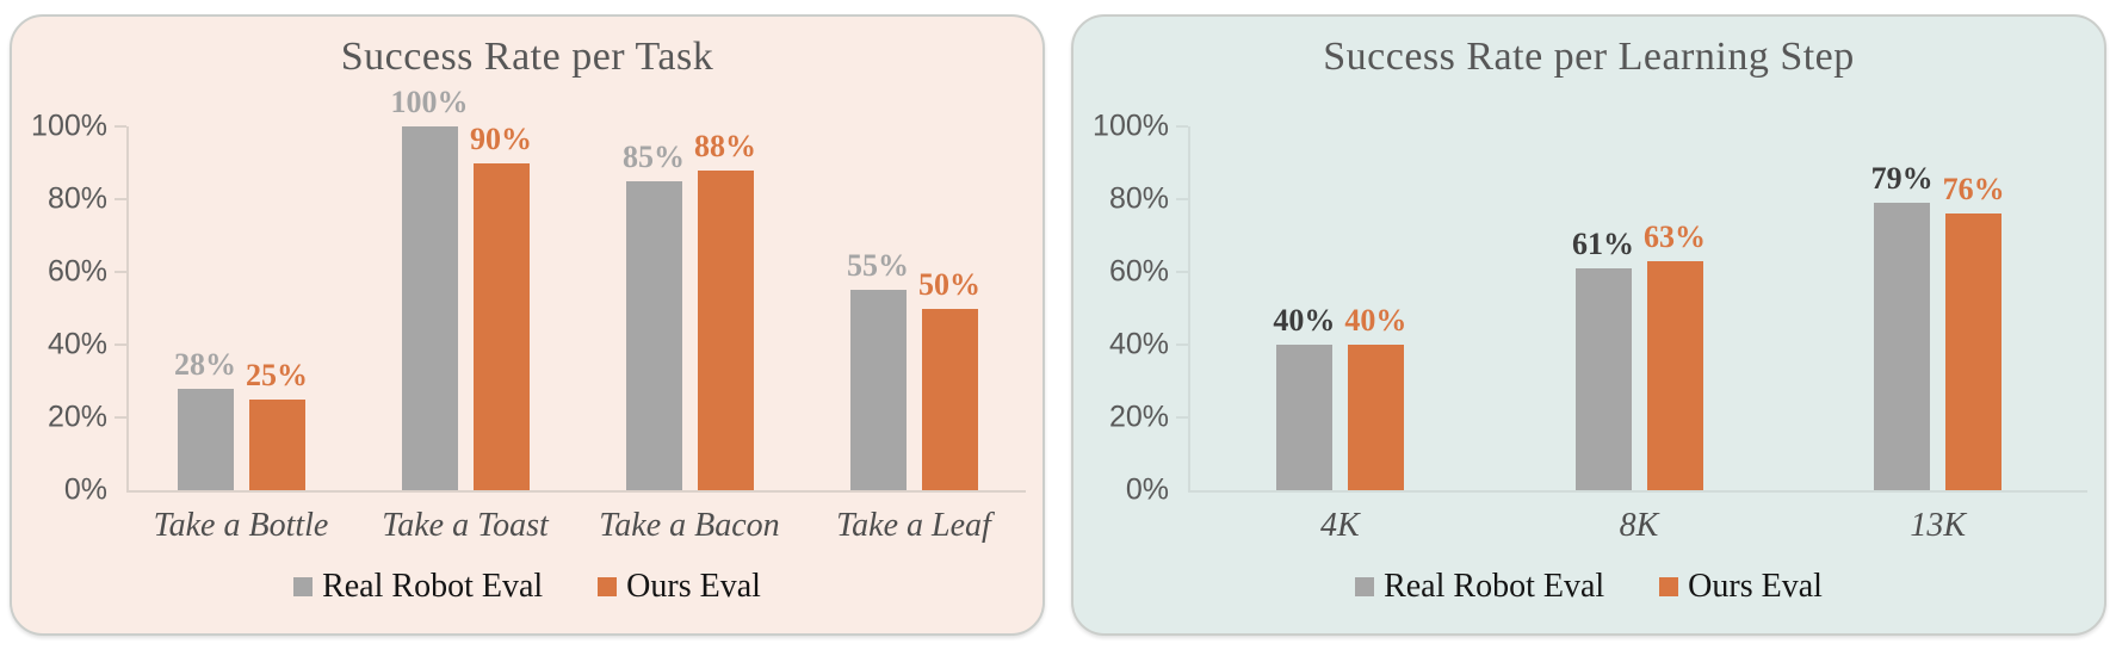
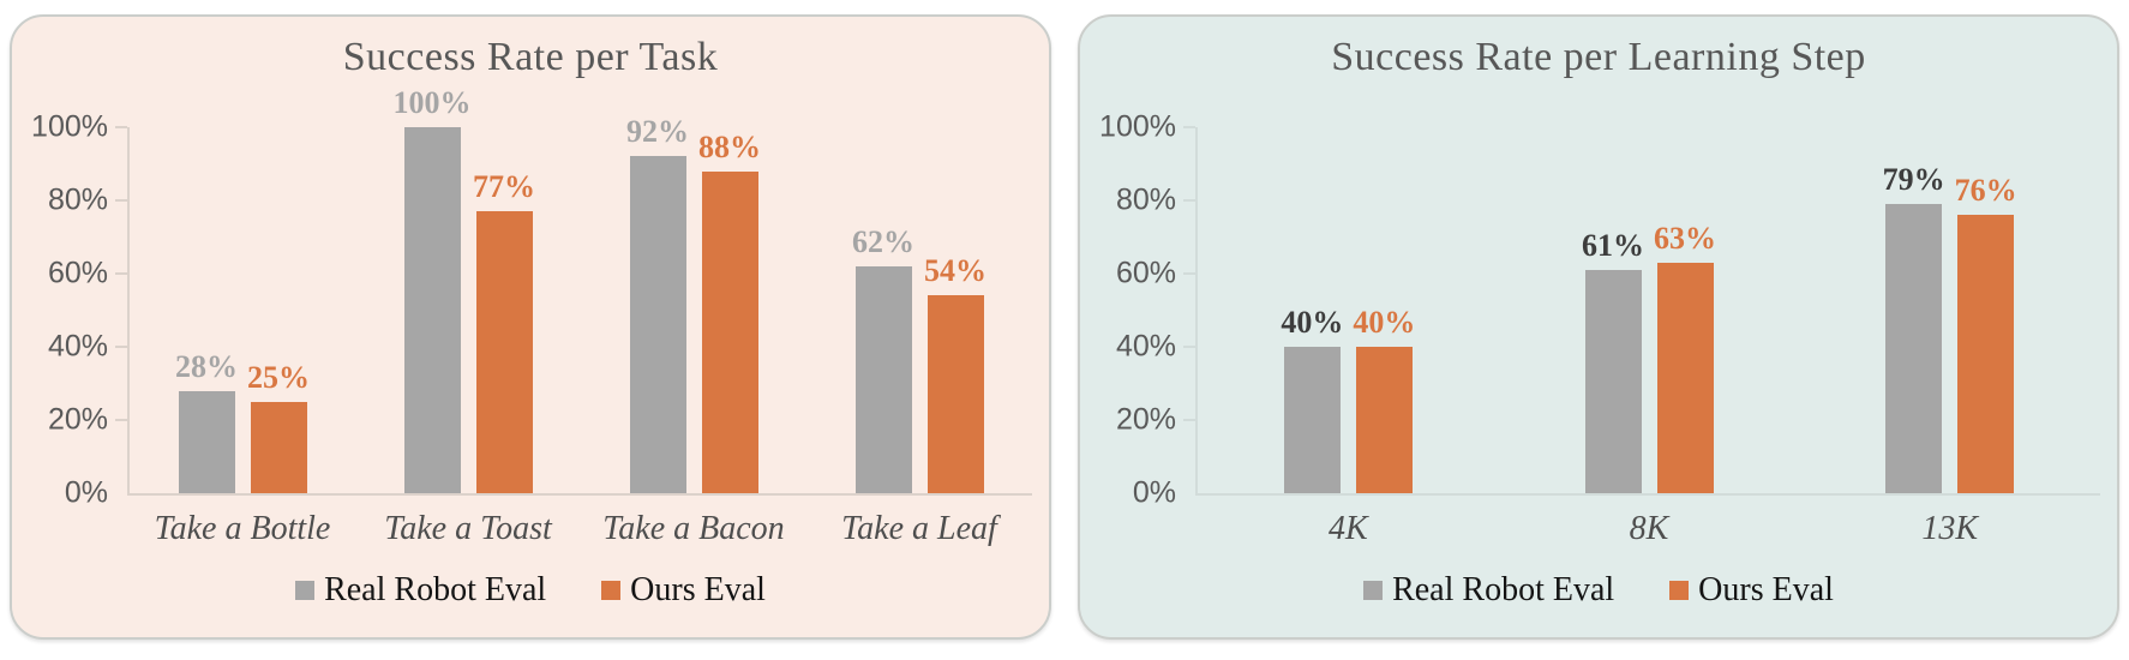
Success Rate per Task/Ours Eval/Take a Toast: 90% -> 77%
Success Rate per Task/Real Robot Eval/Take a Bacon: 85% -> 92%
Success Rate per Task/Real Robot Eval/Take a Leaf: 55% -> 62%
Success Rate per Task/Ours Eval/Take a Leaf: 50% -> 54%
